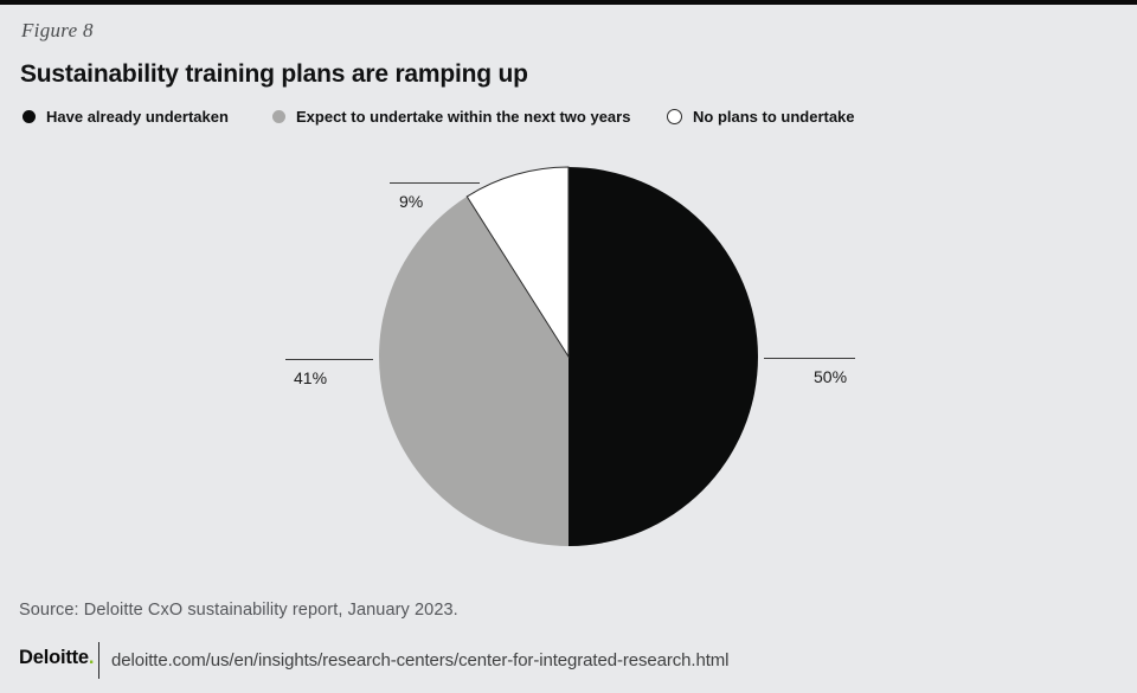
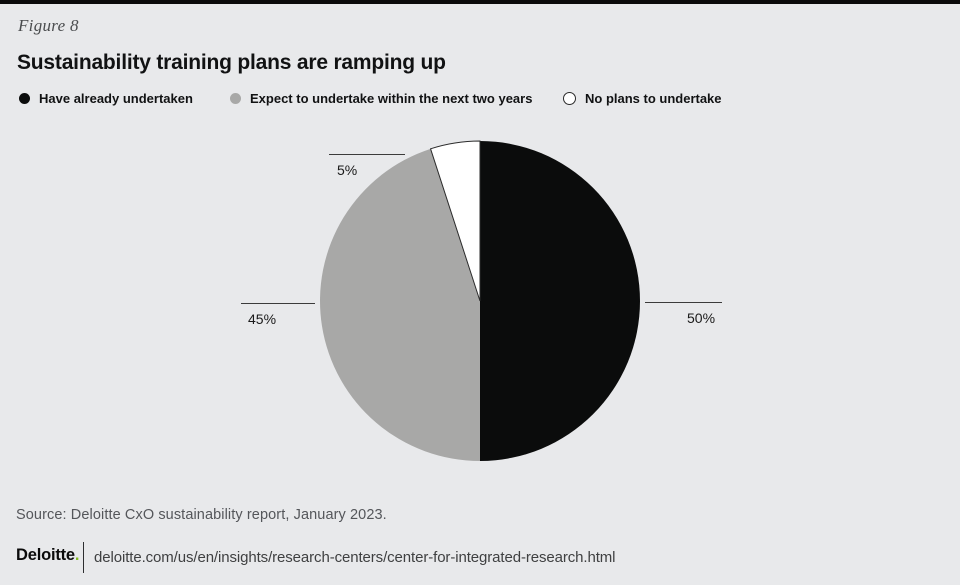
Expect to undertake within the next two years: 41% -> 45%
No plans to undertake: 9% -> 5%
